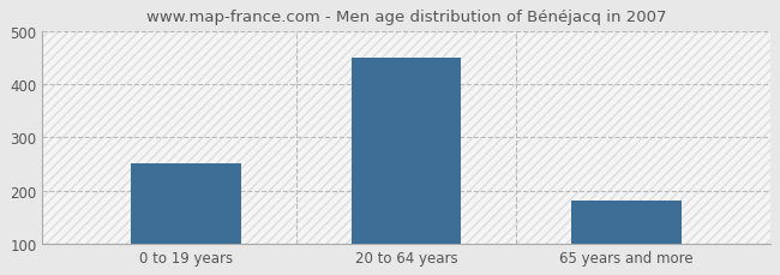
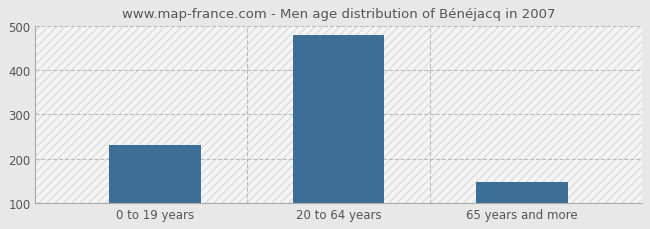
0 to 19 years: 250 -> 230
20 to 64 years: 450 -> 478
65 years and more: 180 -> 148
